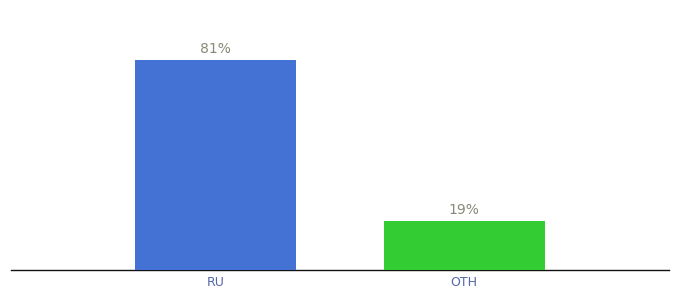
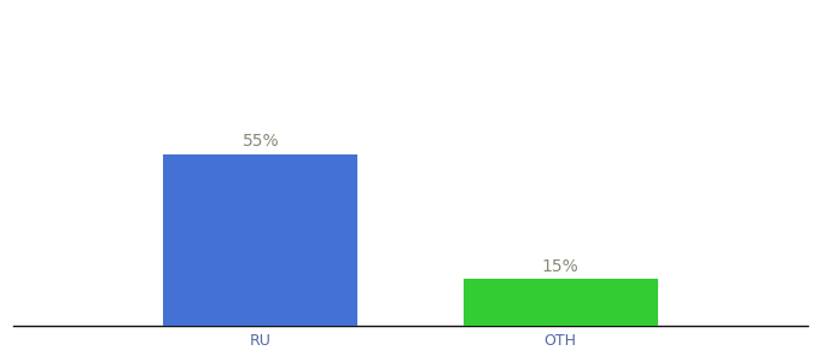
RU: 81% -> 55%
OTH: 19% -> 15%
